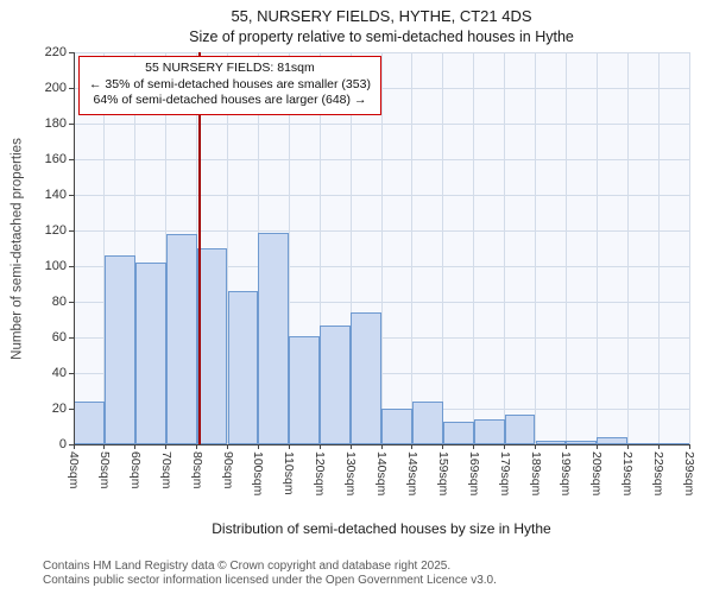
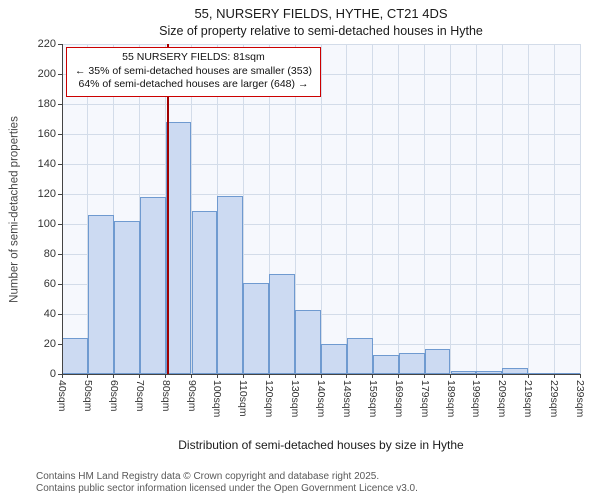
80sqm: 110 -> 168
90sqm: 86 -> 109
130sqm: 74 -> 43
